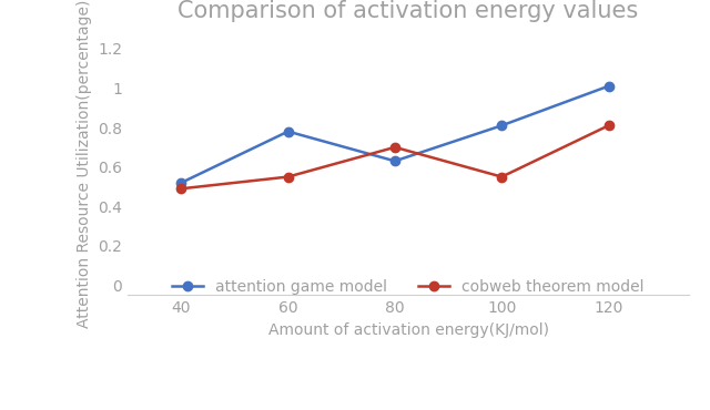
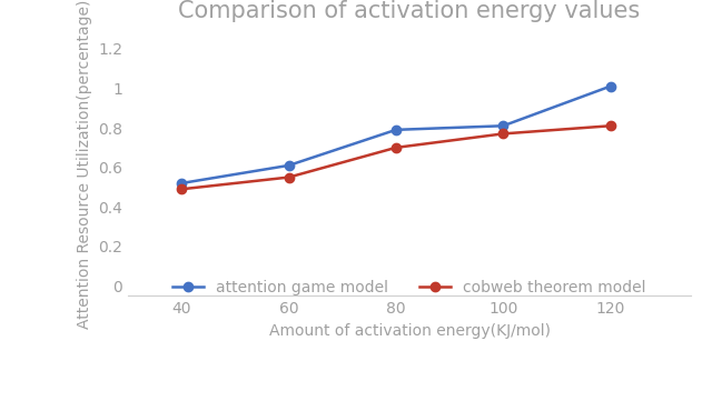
attention game model/60: 0.78 -> 0.61
attention game model/80: 0.63 -> 0.79
cobweb theorem model/100: 0.55 -> 0.77
